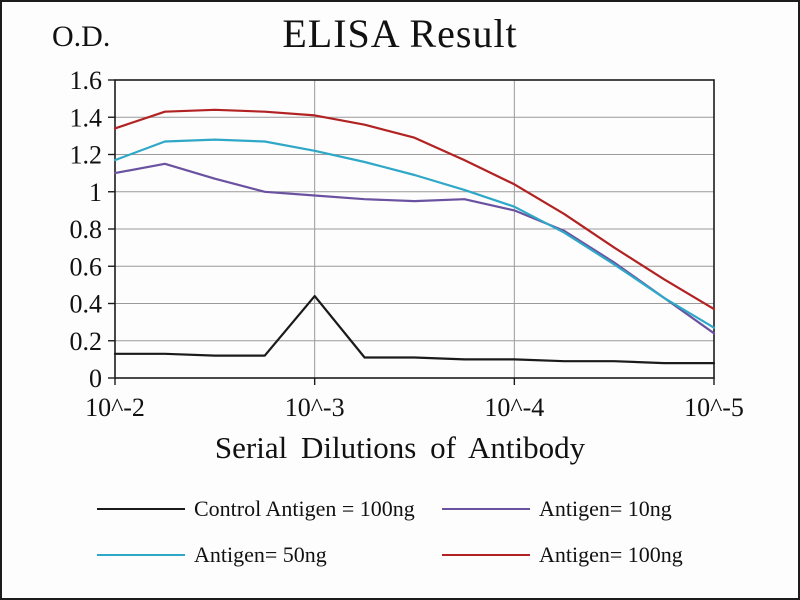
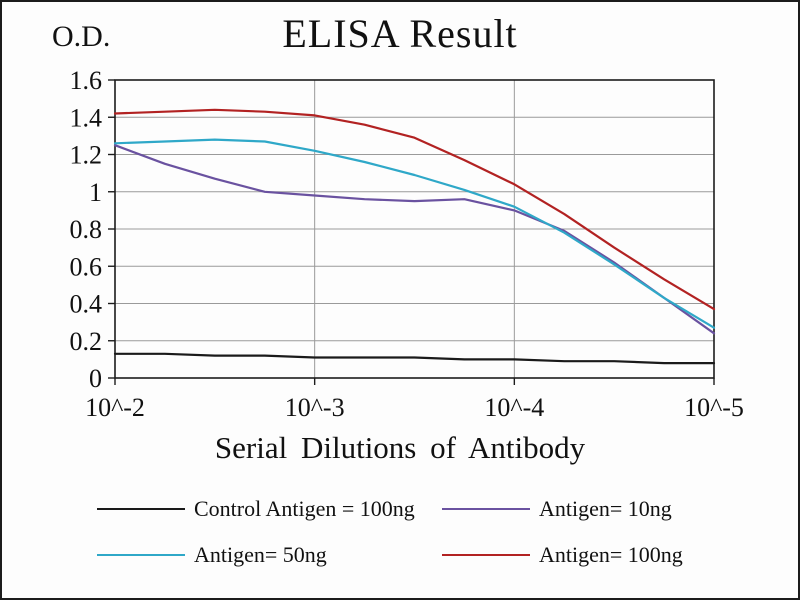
Antigen= 10ng/0: 1.10 -> 1.25
Antigen= 50ng/0: 1.17 -> 1.26
Antigen= 100ng/0: 1.34 -> 1.42
Control Antigen = 100ng/1: 0.44 -> 0.11
